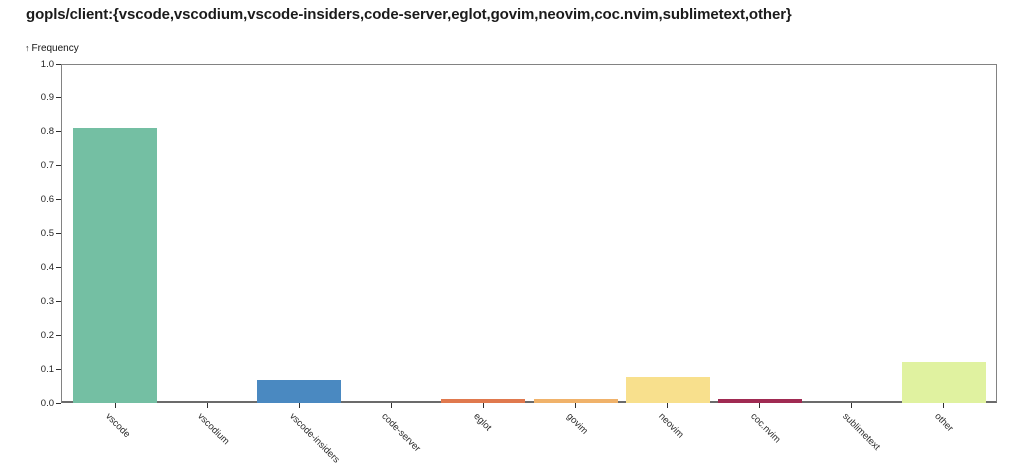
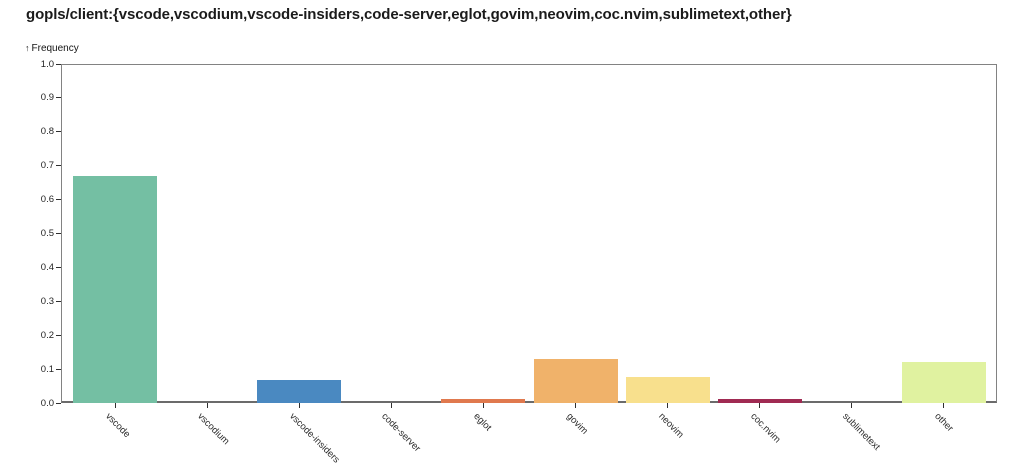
vscode: 0.81 -> 0.67
govim: 0.01 -> 0.13
